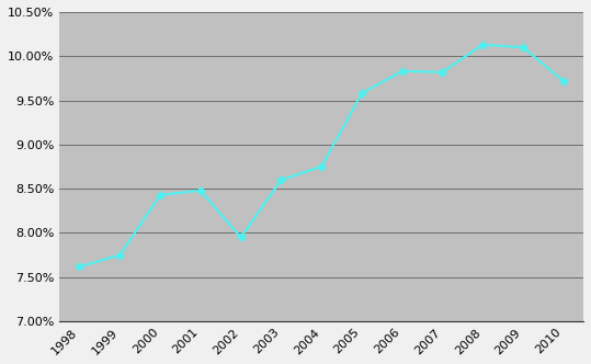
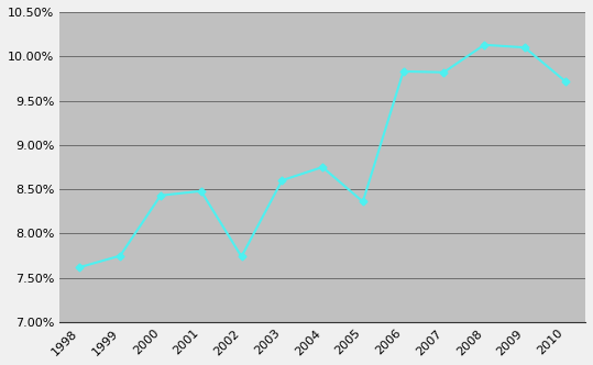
2002: 7.95% -> 7.74%
2005: 9.58% -> 8.36%
